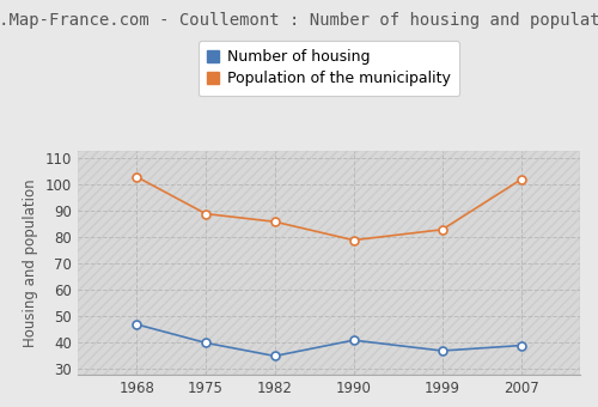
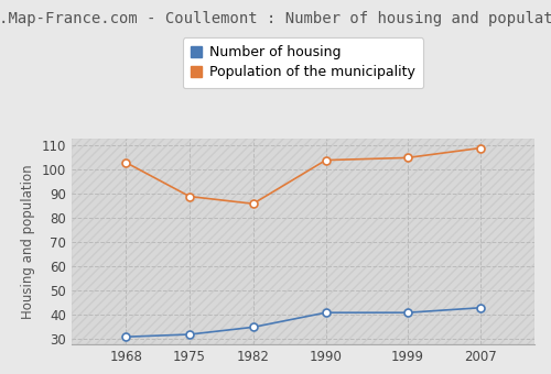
Number of housing/1968: 47 -> 31
Number of housing/1975: 40 -> 32
Population of the municipality/1990: 79 -> 104
Number of housing/1999: 37 -> 41
Population of the municipality/1999: 83 -> 105
Number of housing/2007: 39 -> 43
Population of the municipality/2007: 102 -> 109
